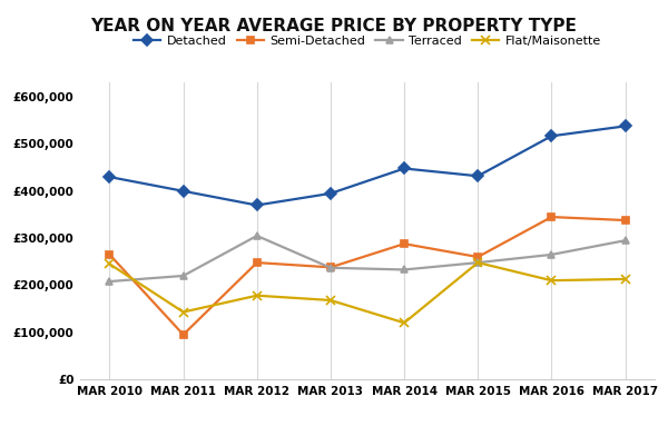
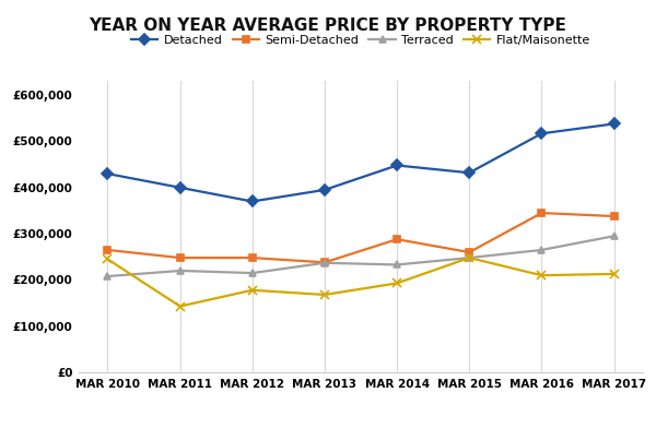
Semi-Detached/MAR 2011: £95,000 -> £248,000
Terraced/MAR 2012: £305,000 -> £215,000
Flat/Maisonette/MAR 2014: £120,000 -> £193,000
